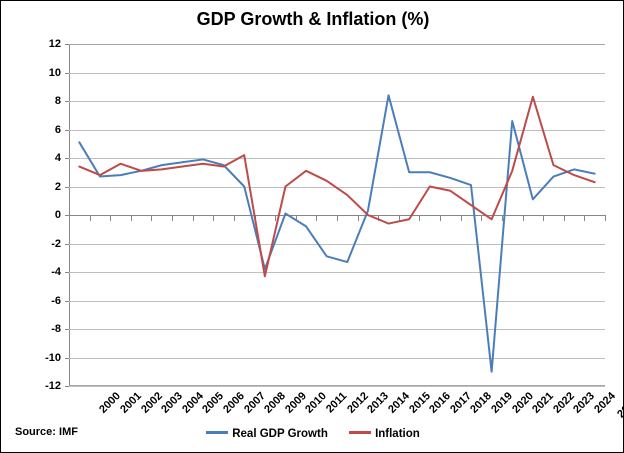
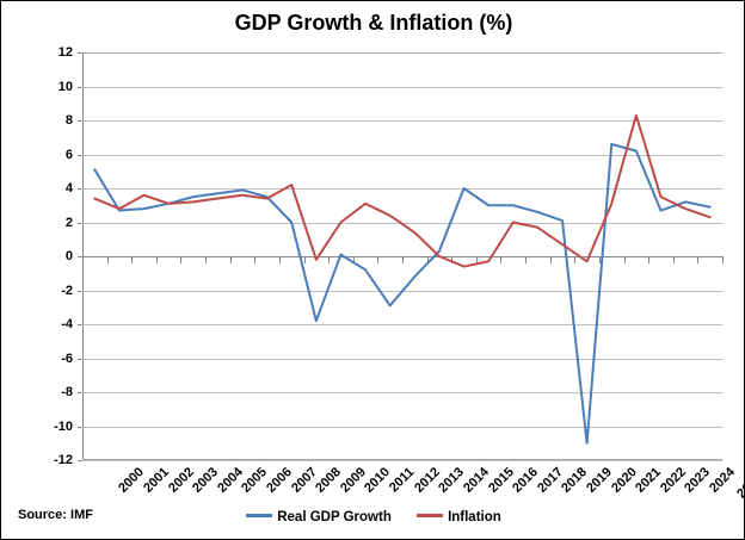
Inflation/2009: -4.3 -> -0.2
Real GDP Growth/2013: -3.3 -> -1.2
Real GDP Growth/2015: 8.4 -> 4.0
Real GDP Growth/2022: 1.1 -> 6.2
